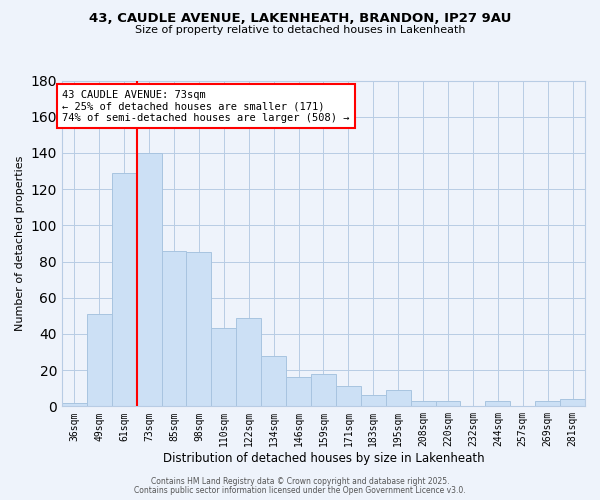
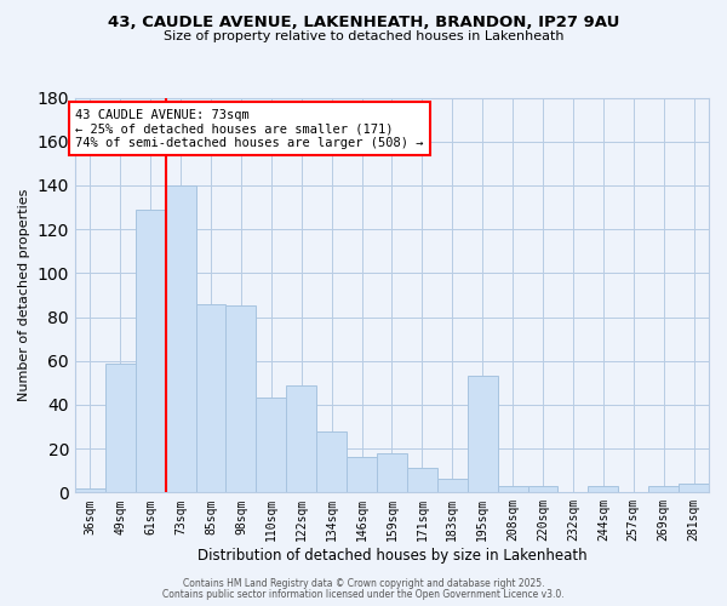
49sqm: 51 -> 59
195sqm: 9 -> 53
